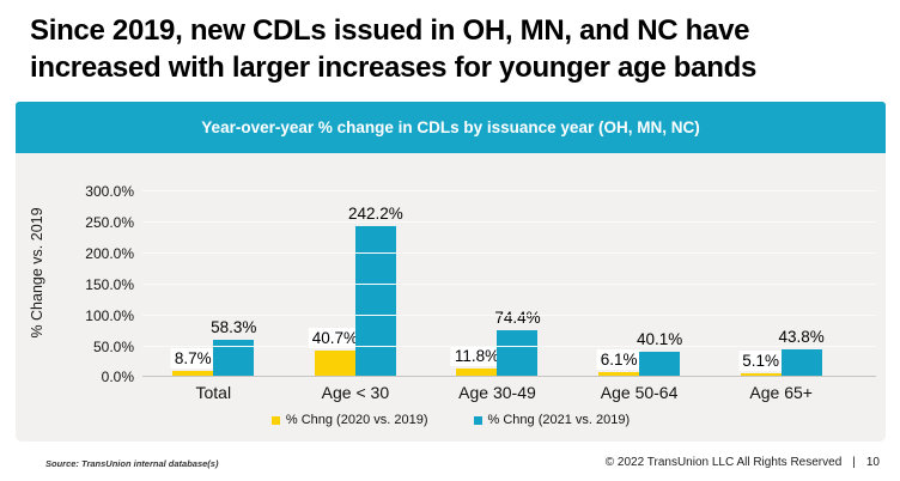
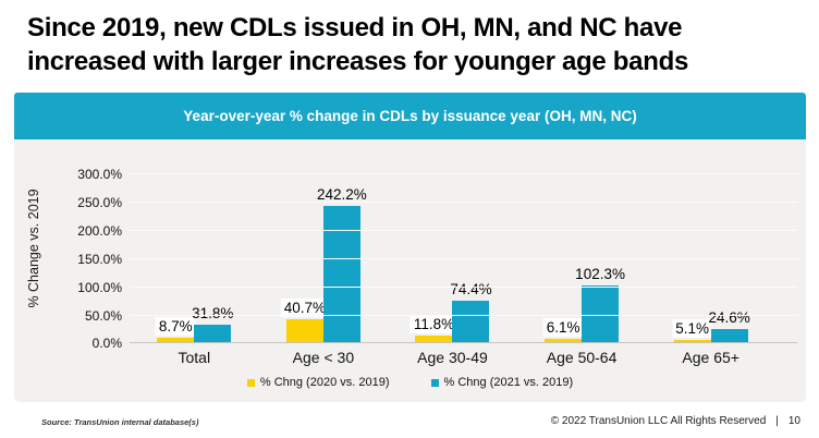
% Chng (2021 vs. 2019)/Total: 58.3% -> 31.8%
% Chng (2021 vs. 2019)/Age 50-64: 40.1% -> 102.3%
% Chng (2021 vs. 2019)/Age 65+: 43.8% -> 24.6%
